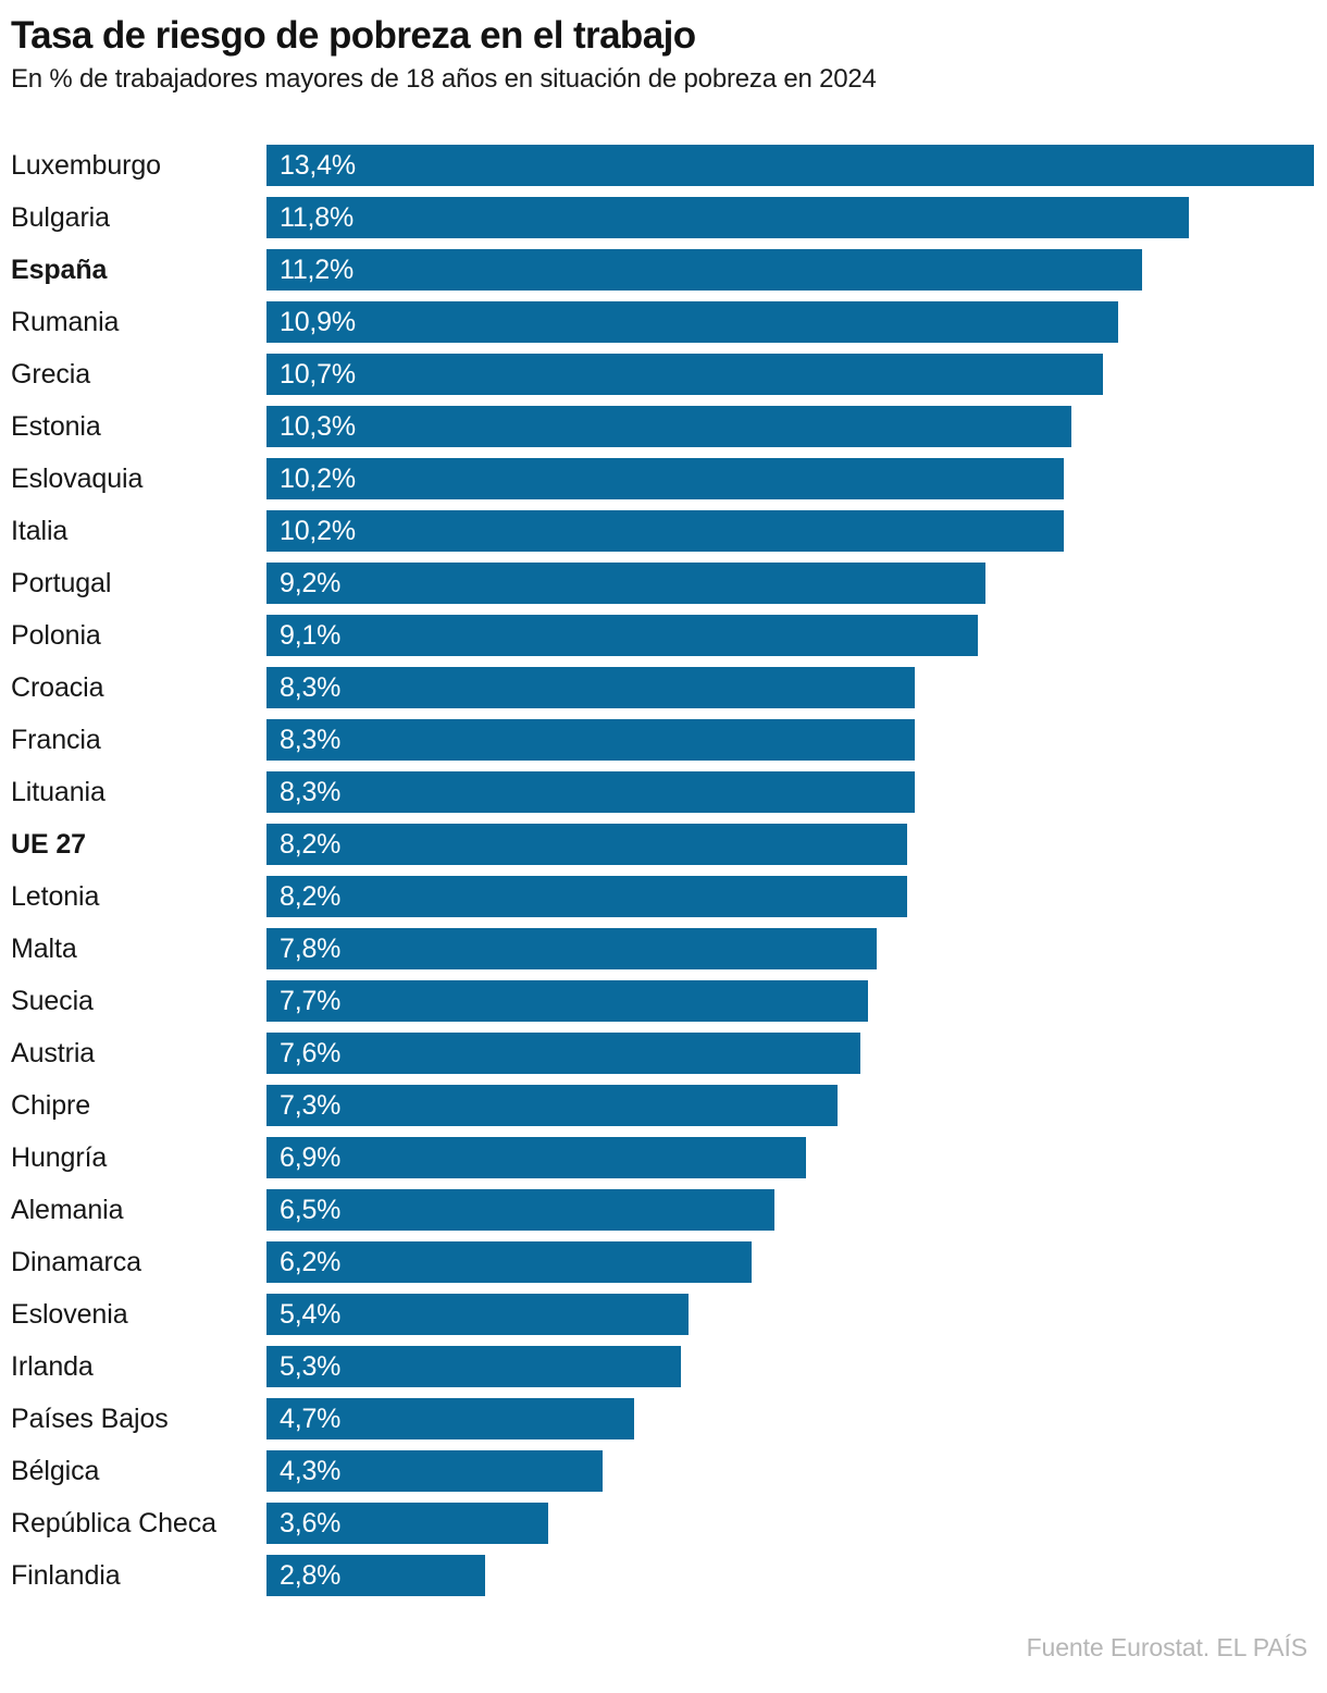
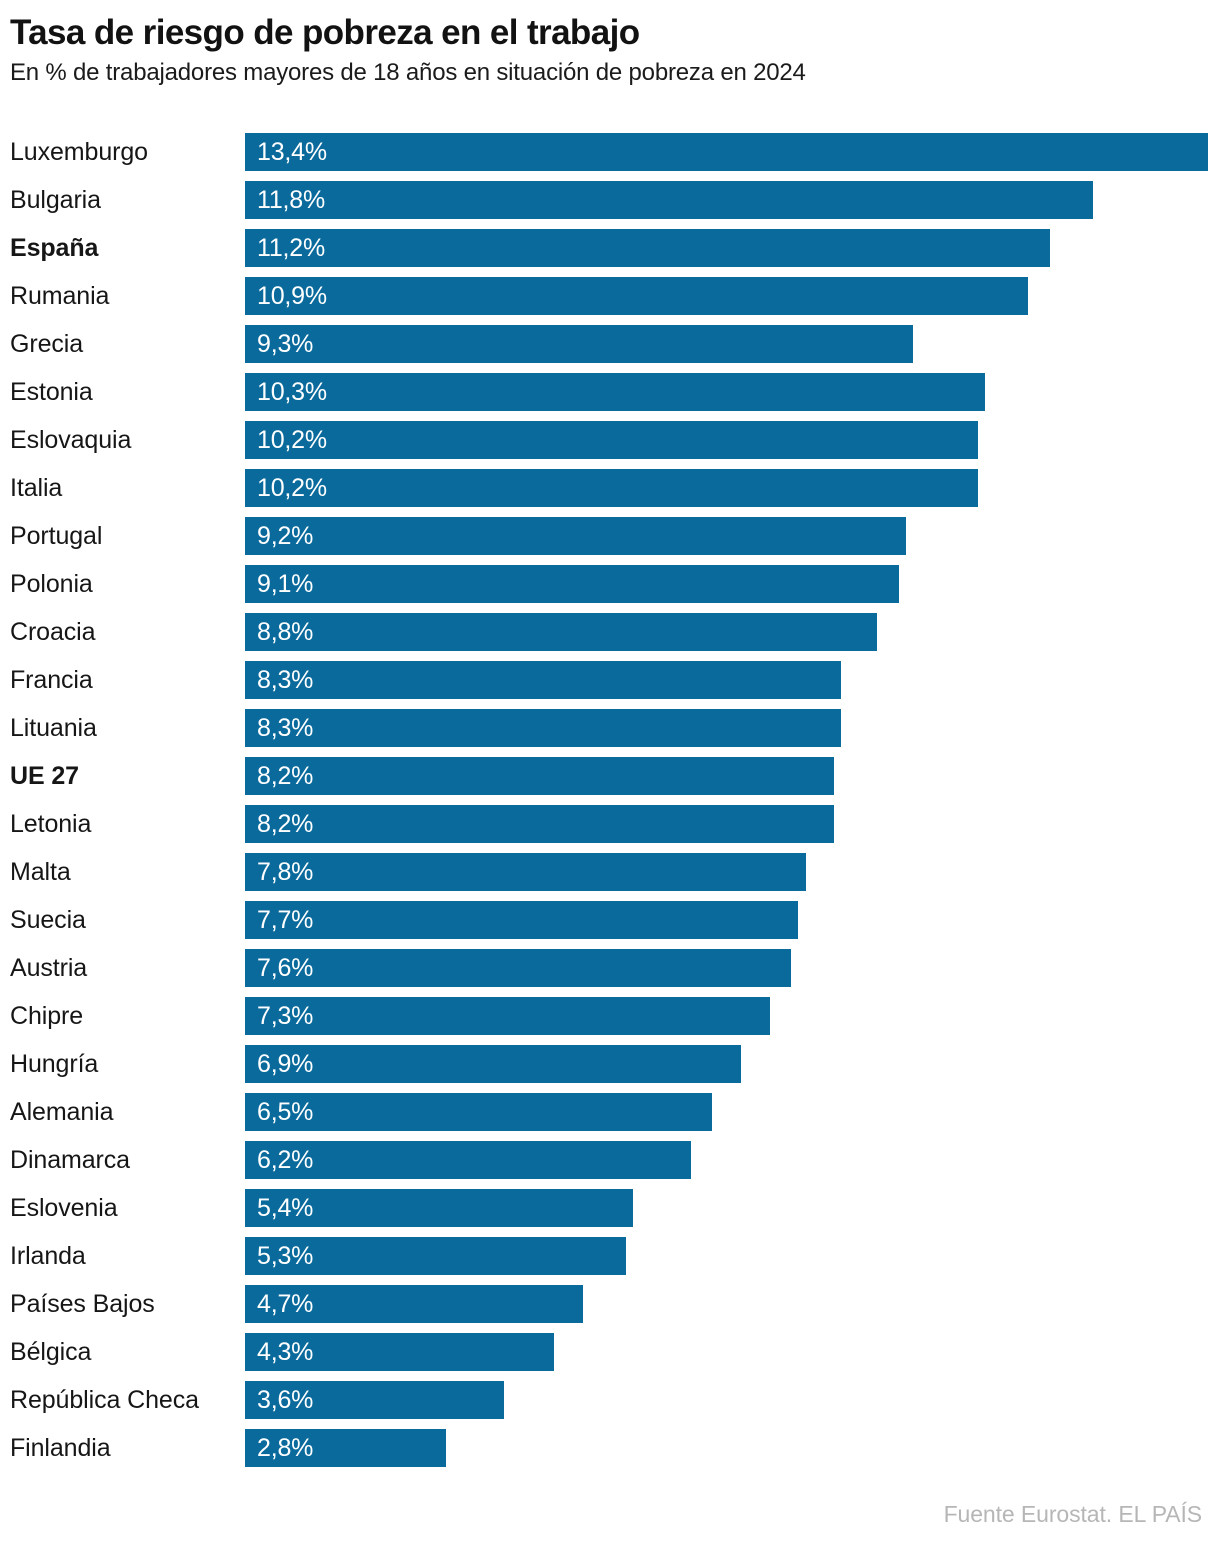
Grecia: 10,7% -> 9,3%
Croacia: 8,3% -> 8,8%
